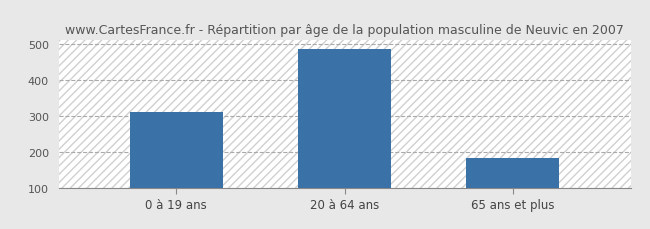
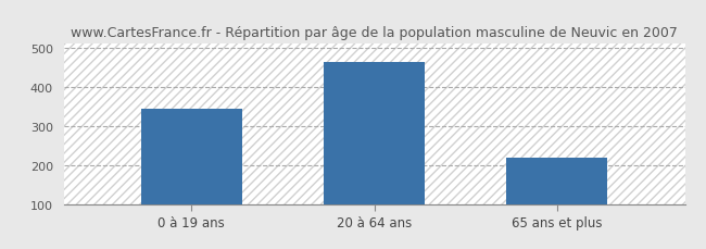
0 à 19 ans: 310 -> 345
20 à 64 ans: 485 -> 465
65 ans et plus: 183 -> 220
